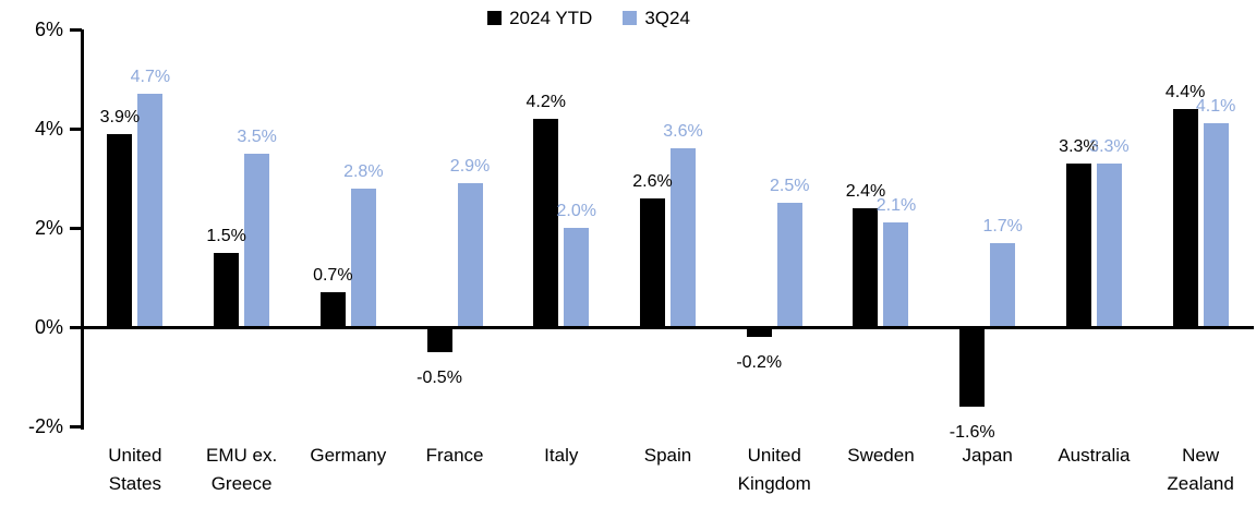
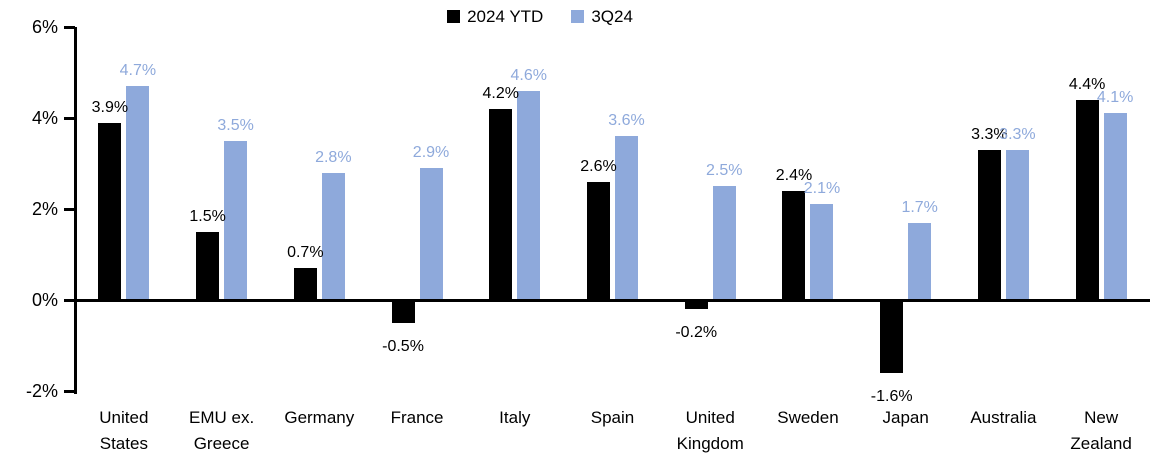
3Q24/Italy: 2.0% -> 4.6%
